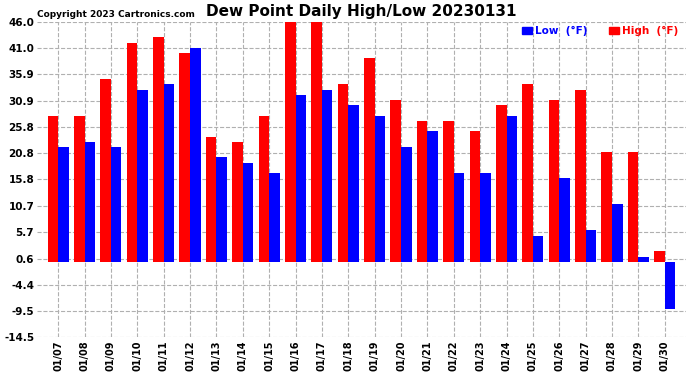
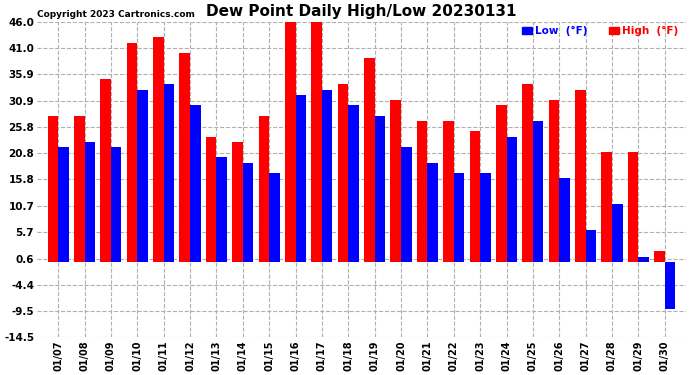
Low (°F)/01/12: 41 -> 30
Low (°F)/01/21: 25 -> 19
Low (°F)/01/24: 28 -> 24
Low (°F)/01/25: 5 -> 27
